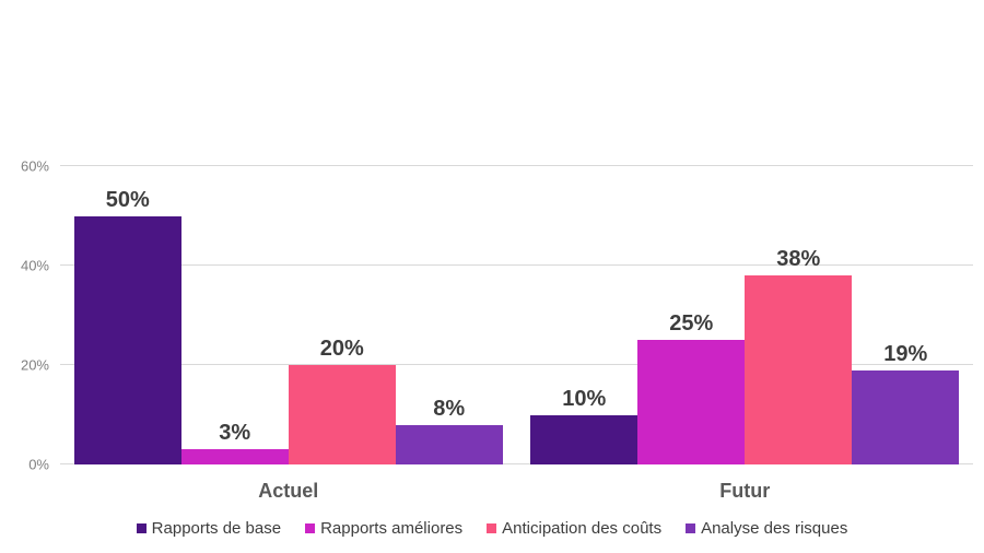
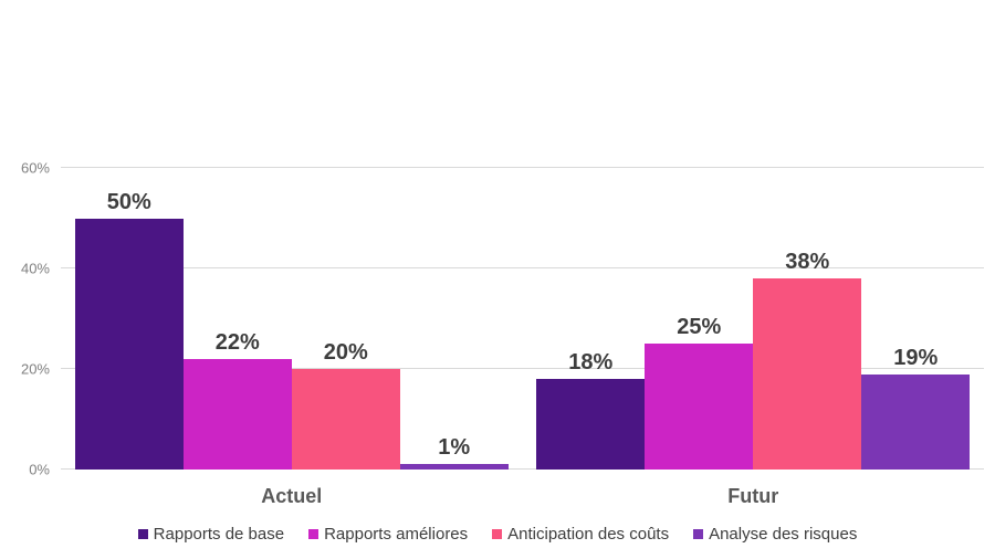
Rapports améliores/Actuel: 3% -> 22%
Analyse des risques/Actuel: 8% -> 1%
Rapports de base/Futur: 10% -> 18%
